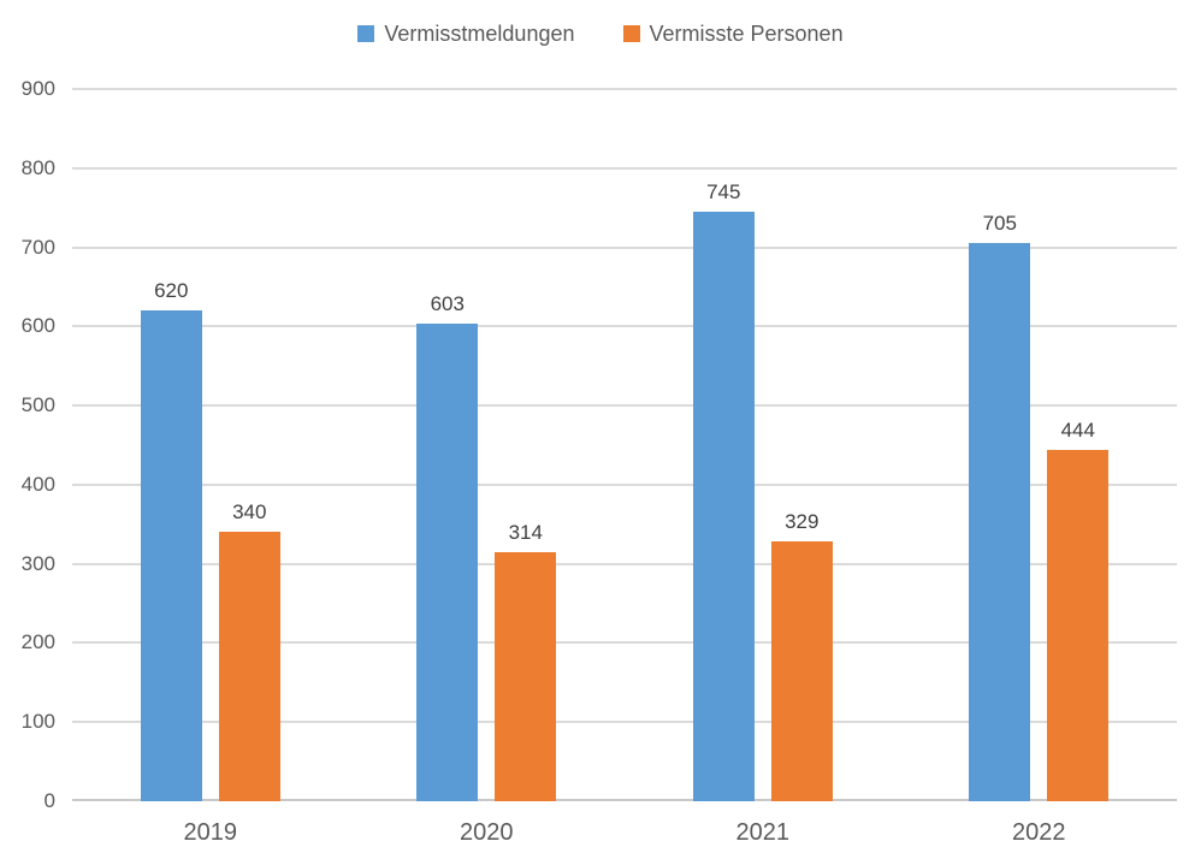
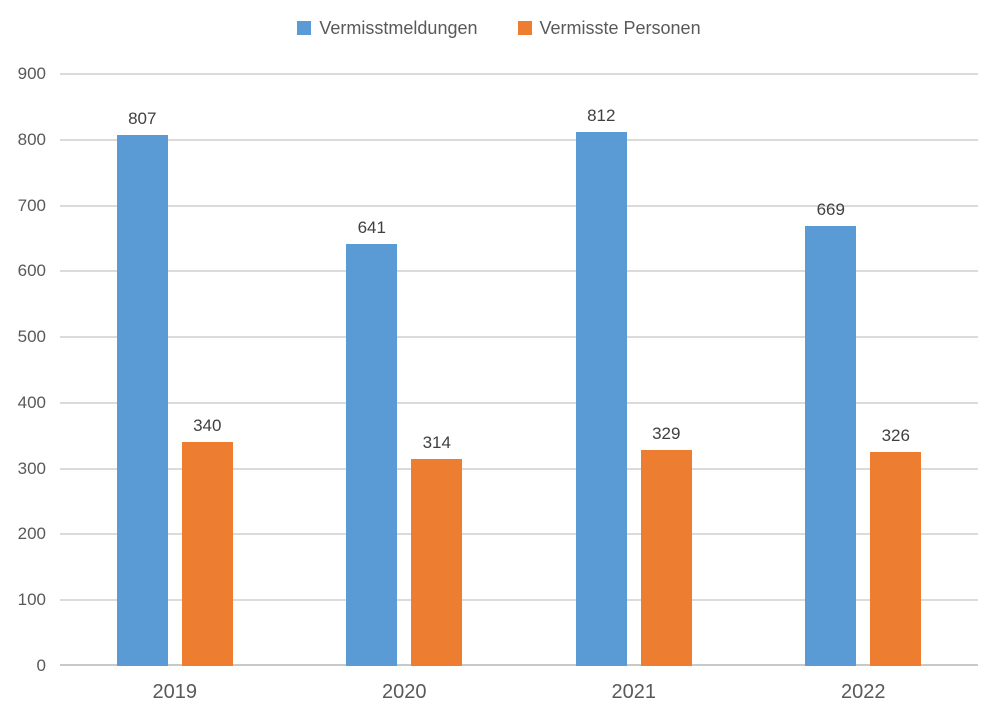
Vermisstmeldungen/2019: 620 -> 807
Vermisstmeldungen/2020: 603 -> 641
Vermisstmeldungen/2021: 745 -> 812
Vermisstmeldungen/2022: 705 -> 669
Vermisste Personen/2022: 444 -> 326
